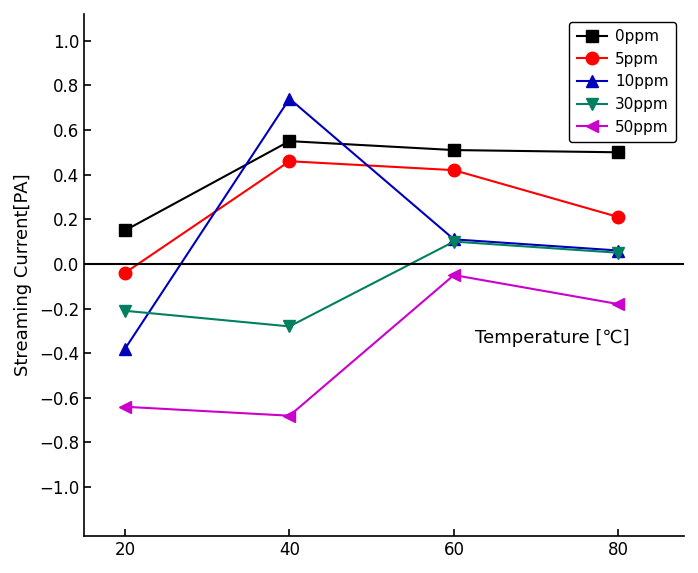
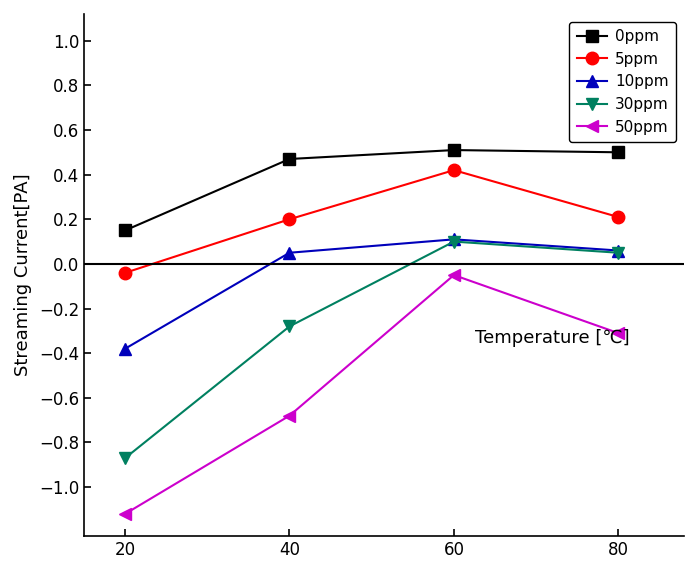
30ppm/20: -0.21 -> -0.87
50ppm/20: -0.64 -> -1.12
0ppm/40: 0.55 -> 0.47
5ppm/40: 0.46 -> 0.20
10ppm/40: 0.74 -> 0.05
50ppm/80: -0.18 -> -0.31
